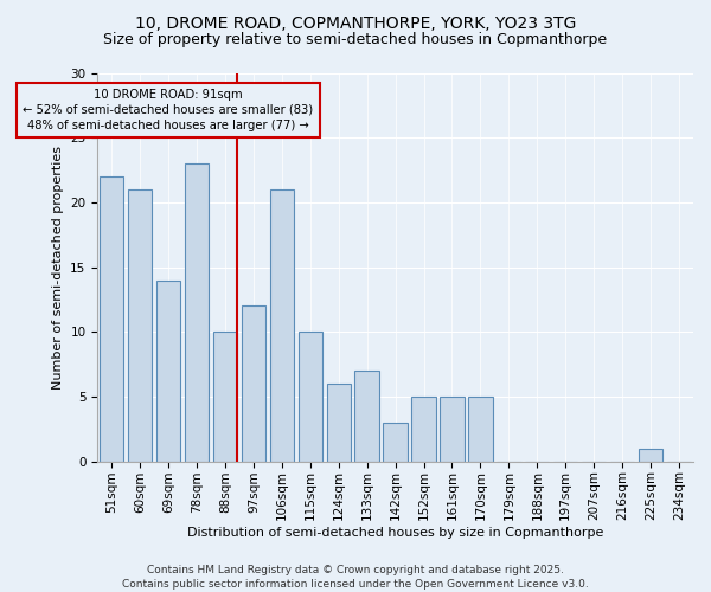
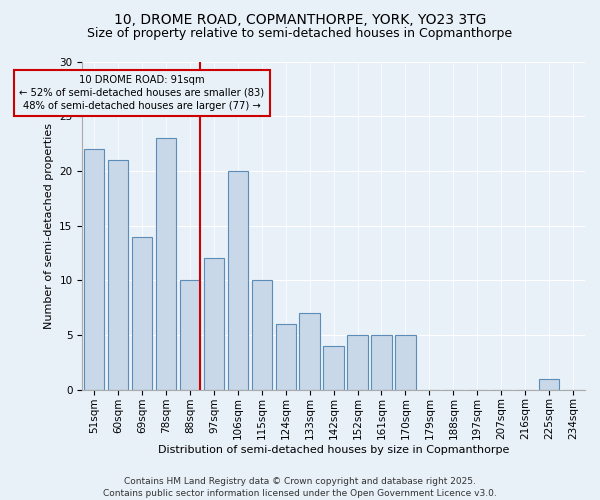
106sqm: 21 -> 20
142sqm: 3 -> 4
